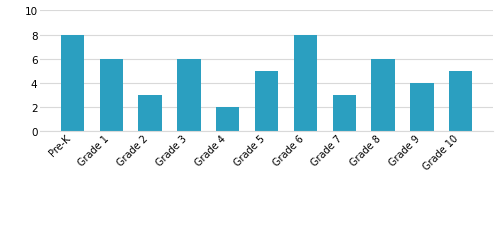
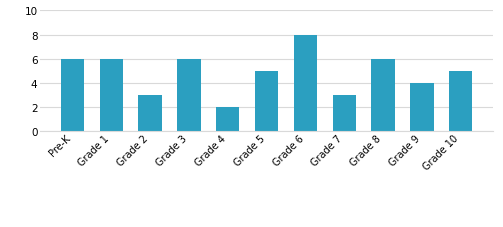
Pre-K: 8 -> 6
